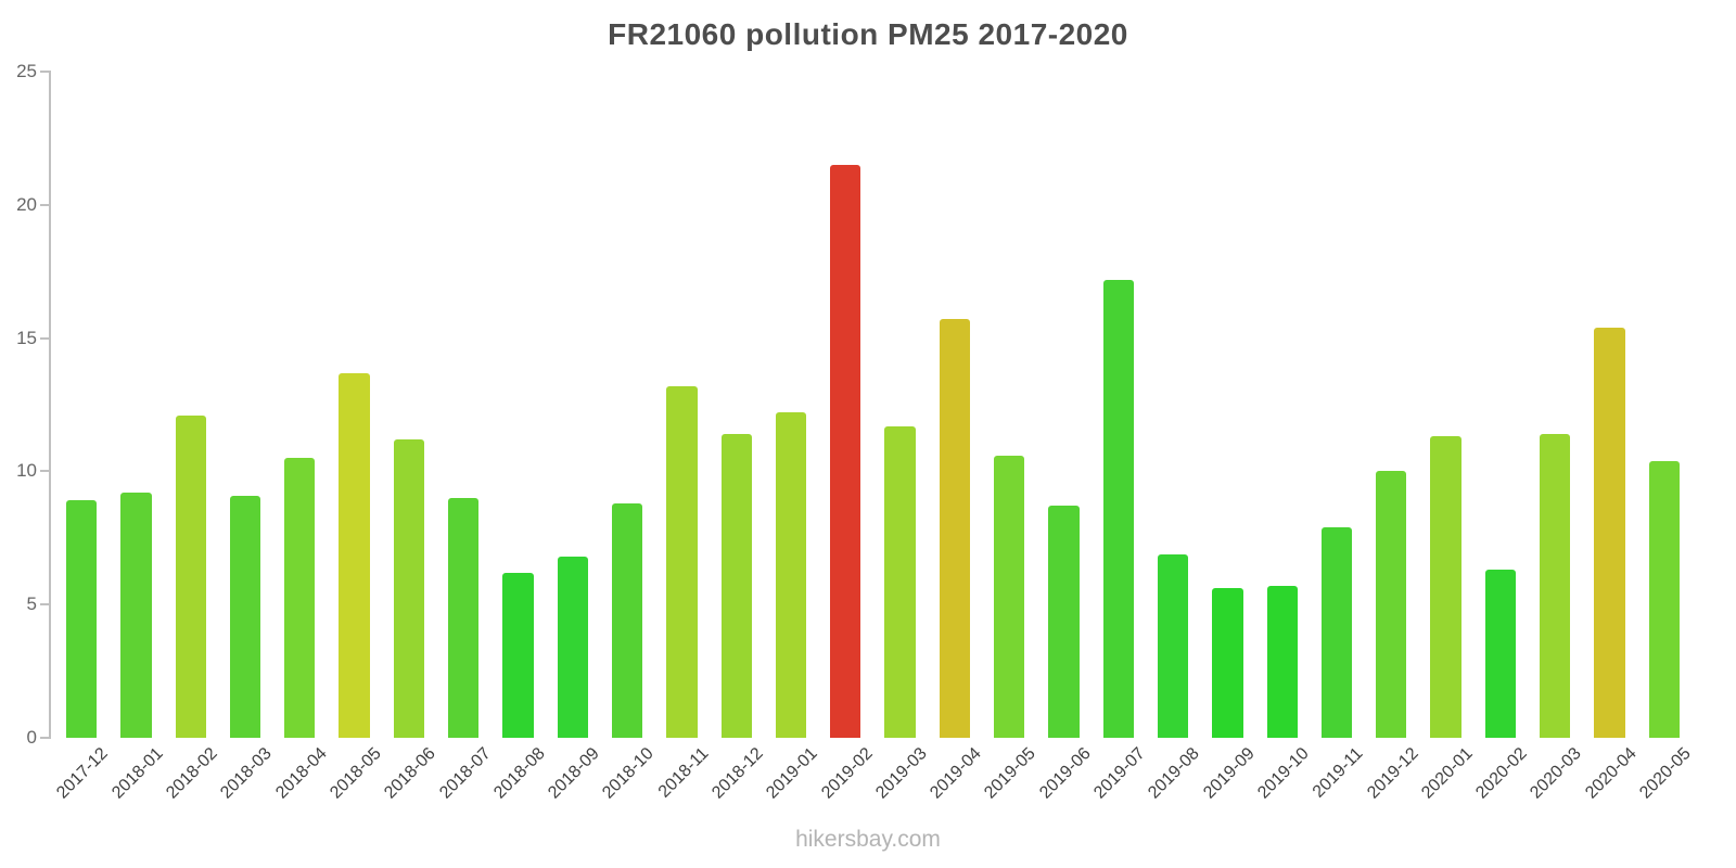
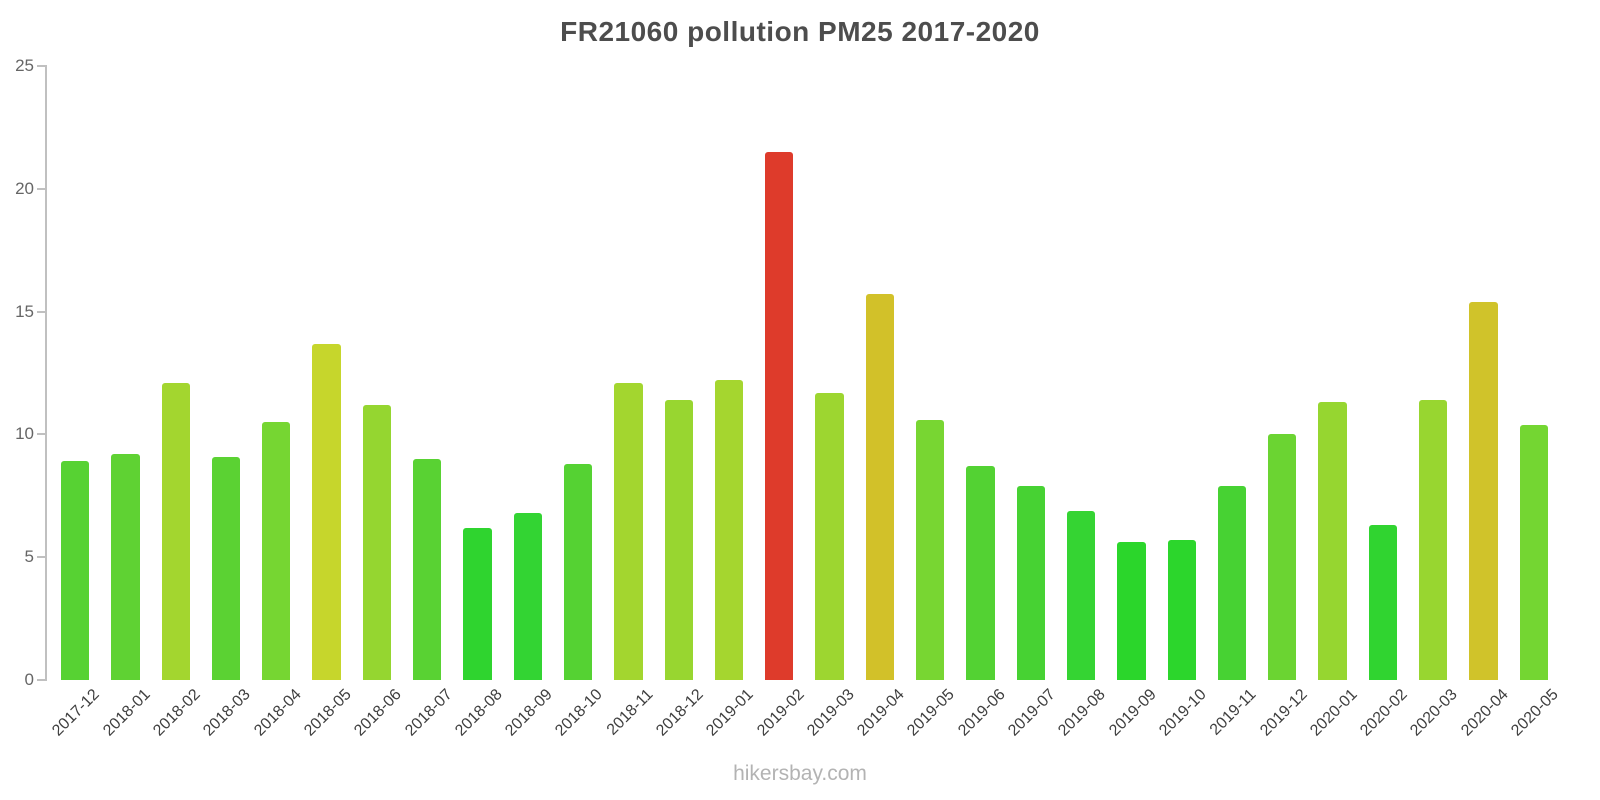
2018-11: 13.2 -> 12.1
2019-07: 17.2 -> 7.9
